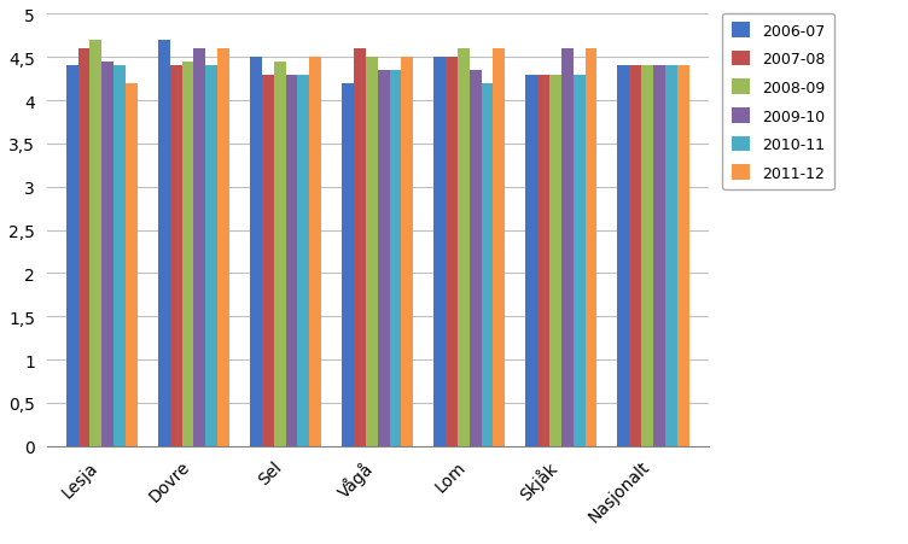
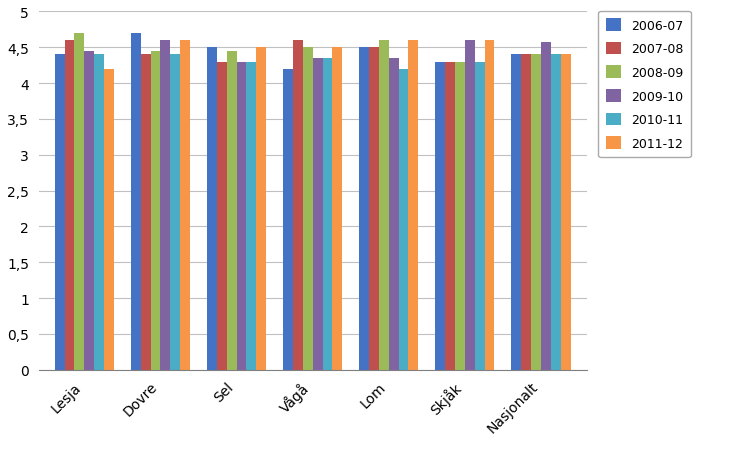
2009-10/Nasjonalt: 4,40 -> 4,58
